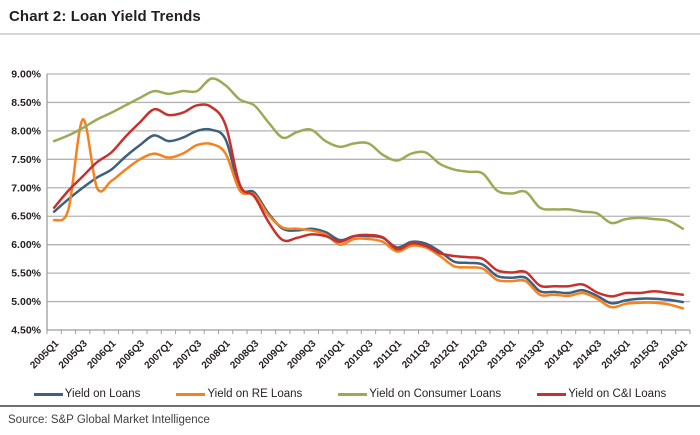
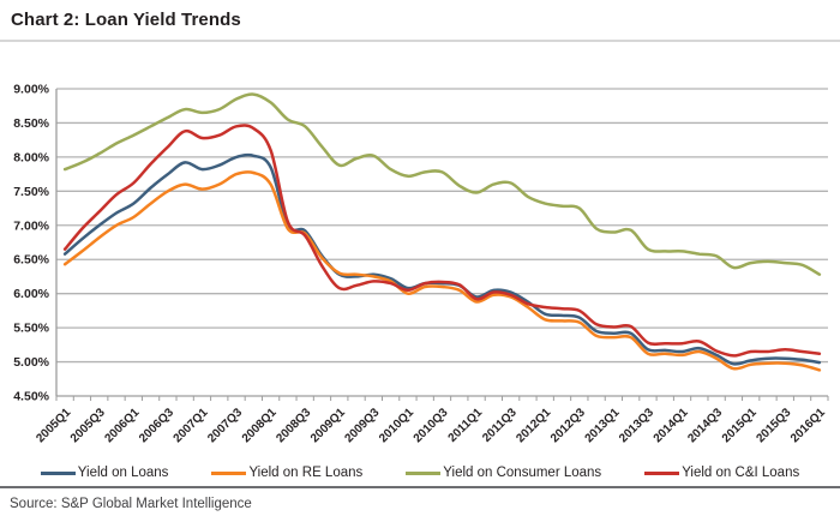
Yield on RE Loans/2005Q3: 8.2% -> 6.8%
Yield on Consumer Loans/2007Q3: 8.7% -> 8.8%
